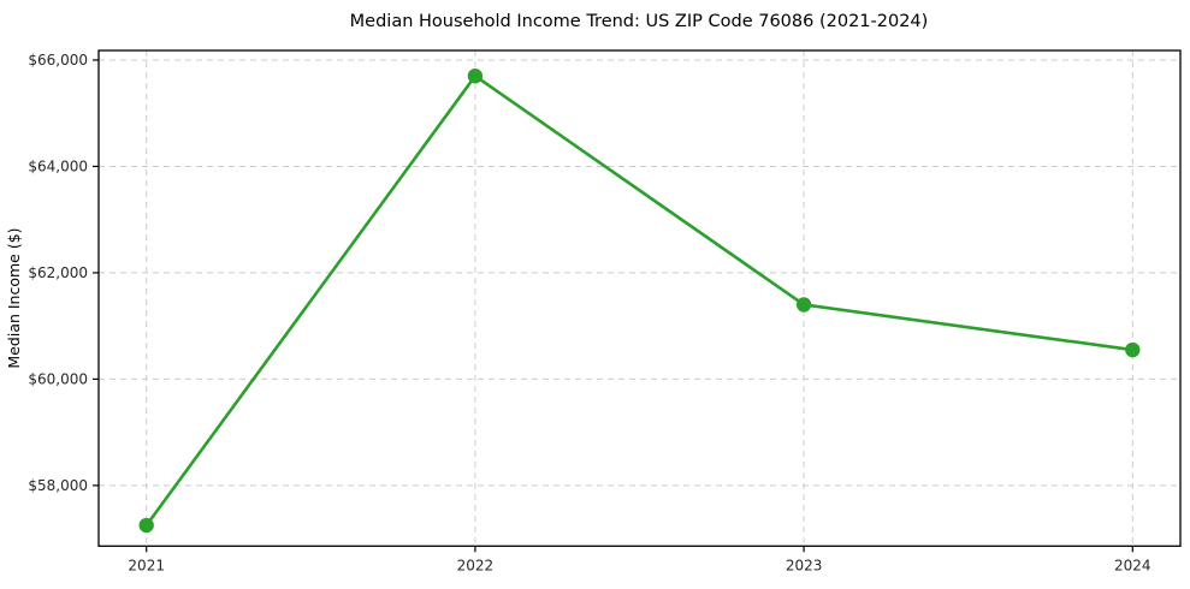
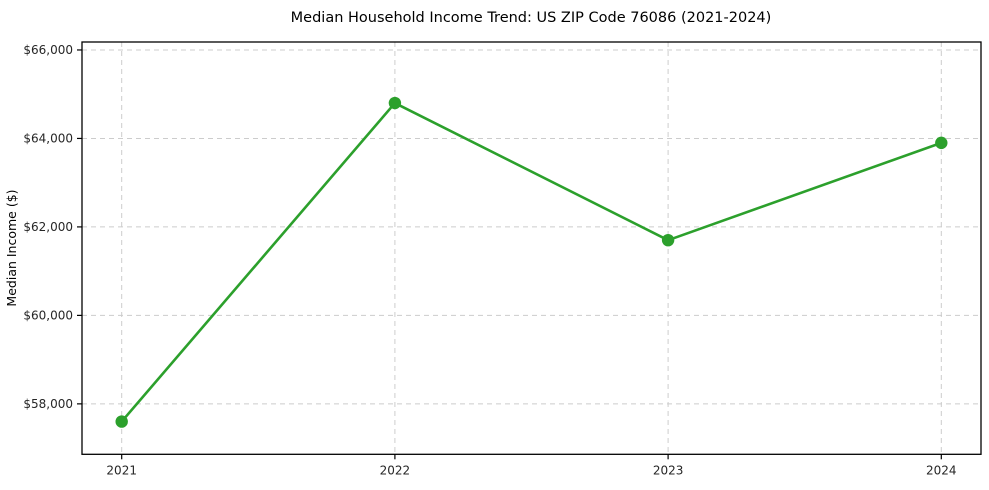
2021: $57200 -> $57600
2022: $65700 -> $64800
2023: $61400 -> $61700
2024: $60600 -> $63900
